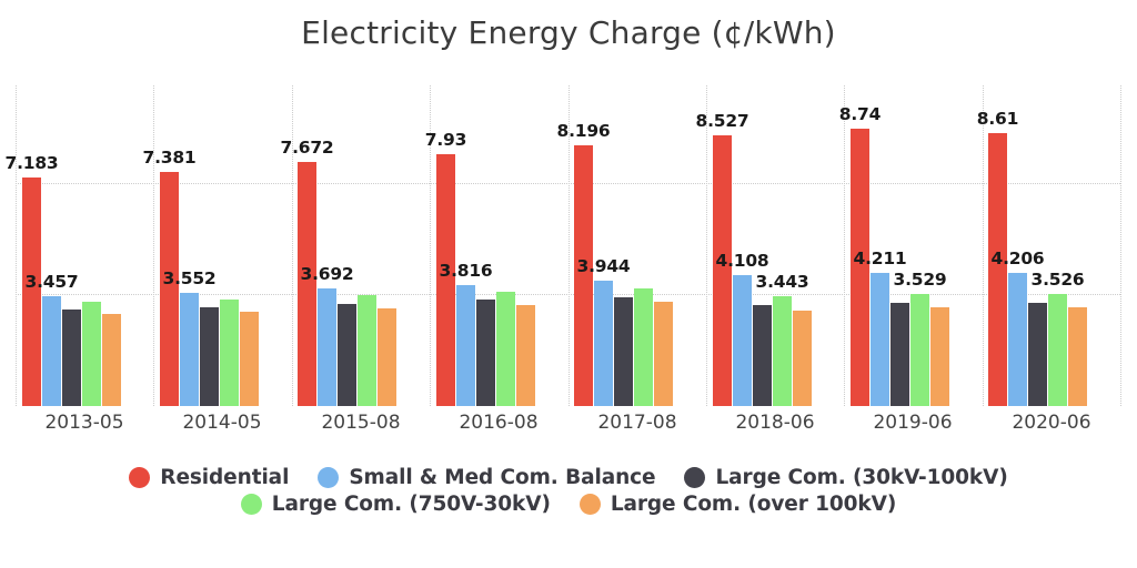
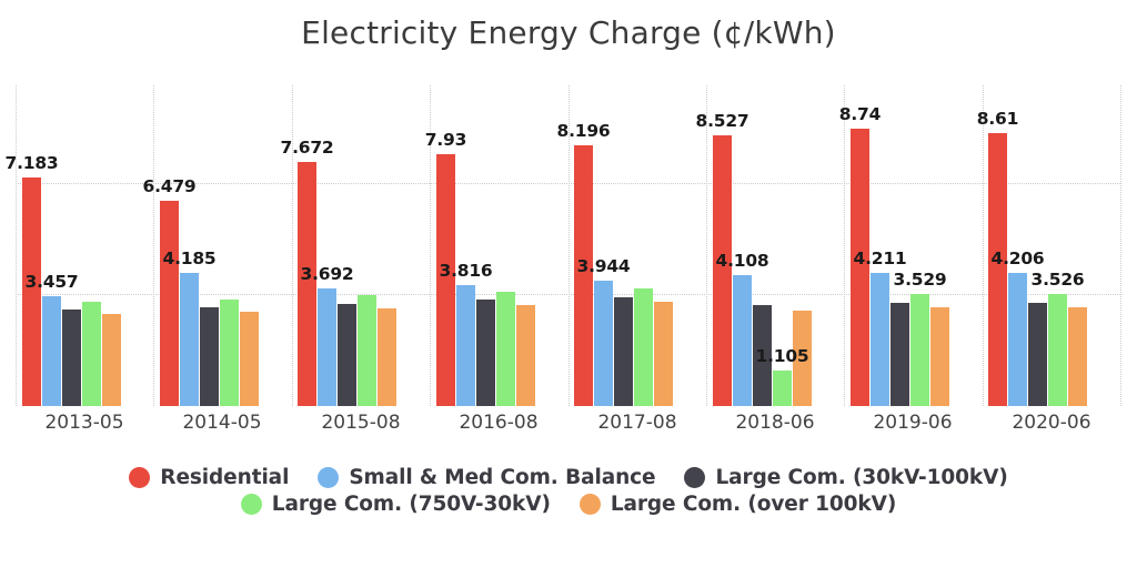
Residential/2014-05: 7.381 -> 6.479
Small & Med Com. Balance/2014-05: 3.552 -> 4.185
Large Com. (750V-30kV)/2018-06: 3.443 -> 1.105
